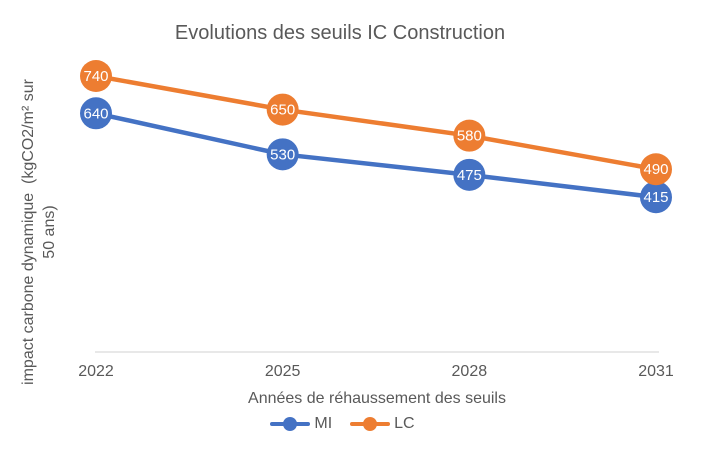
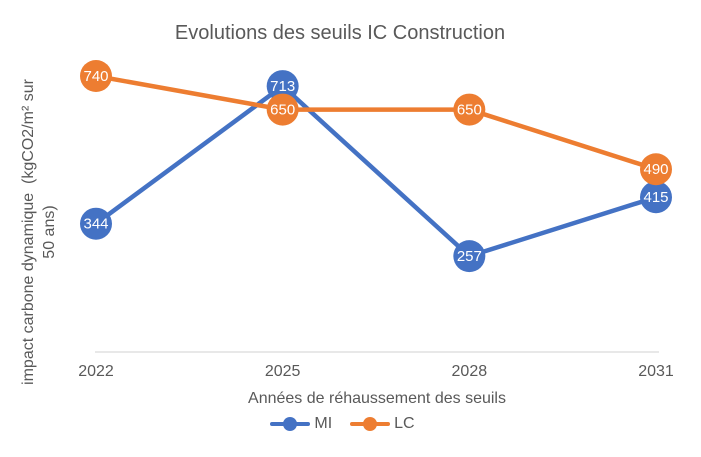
MI/2022: 640 -> 344
MI/2025: 530 -> 713
MI/2028: 475 -> 257
LC/2028: 580 -> 650
